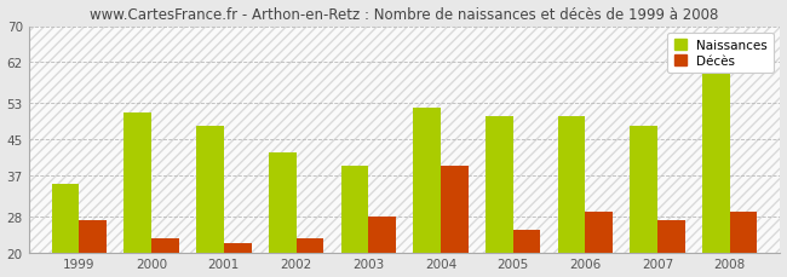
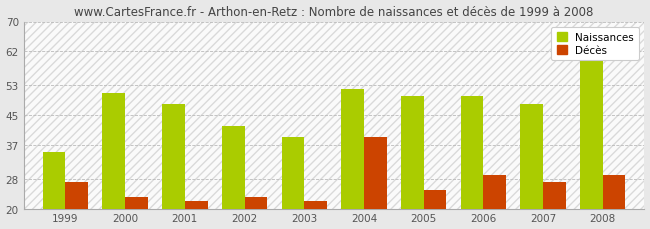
Décès/2003: 28 -> 22
